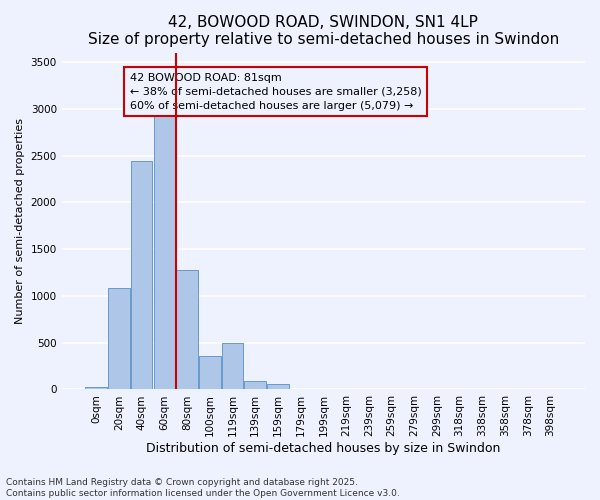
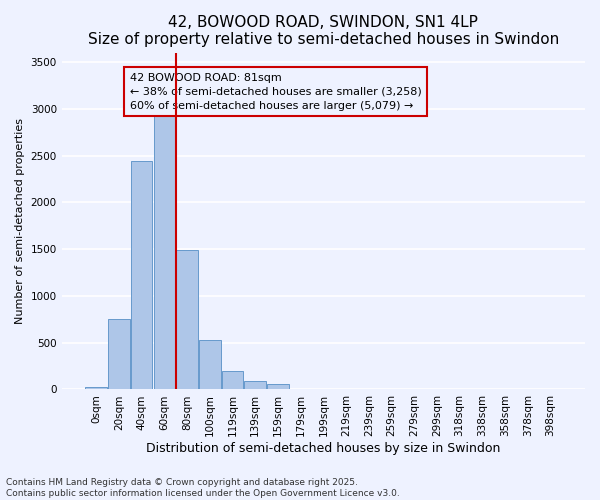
20sqm: 1080 -> 750
80sqm: 1280 -> 1490
100sqm: 360 -> 530
119sqm: 500 -> 200
